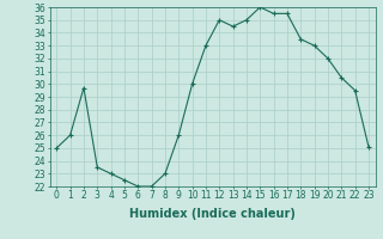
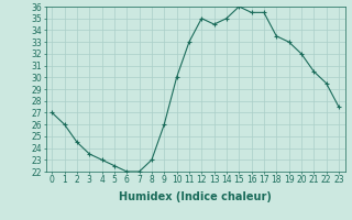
0: 25.0 -> 27.0
2: 29.7 -> 24.5
23: 25.1 -> 27.5
